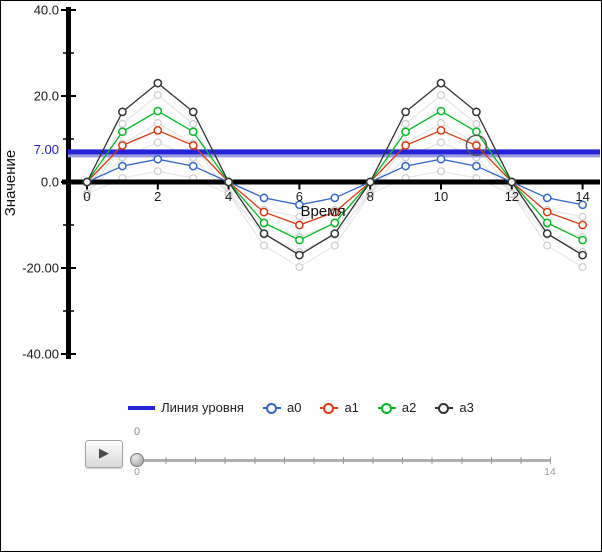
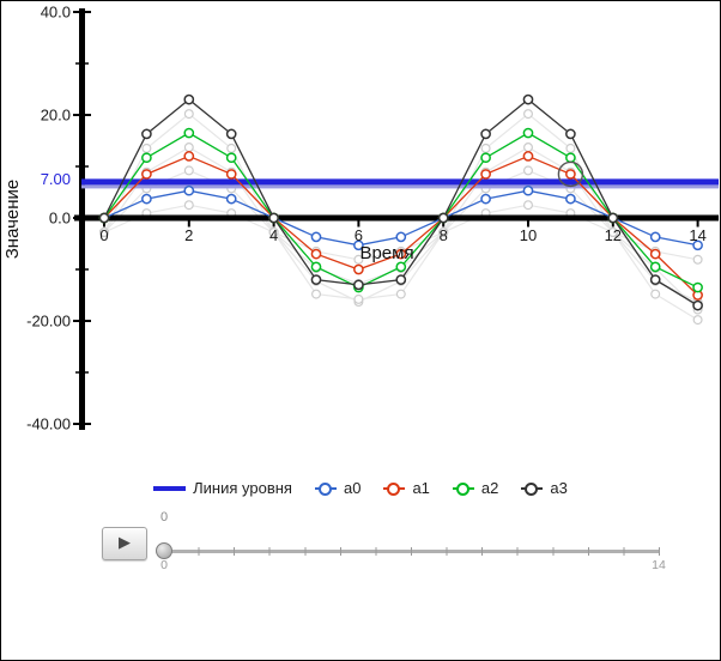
a3/6: -17 -> -13
a1/14: -10 -> -15
